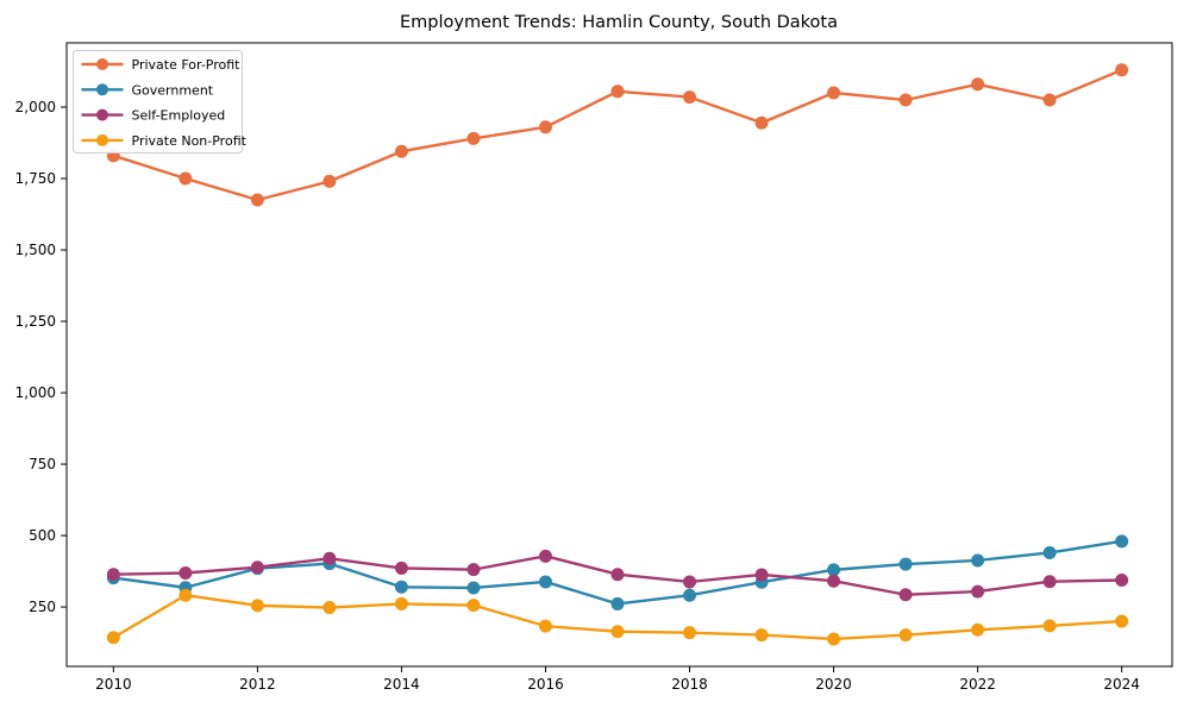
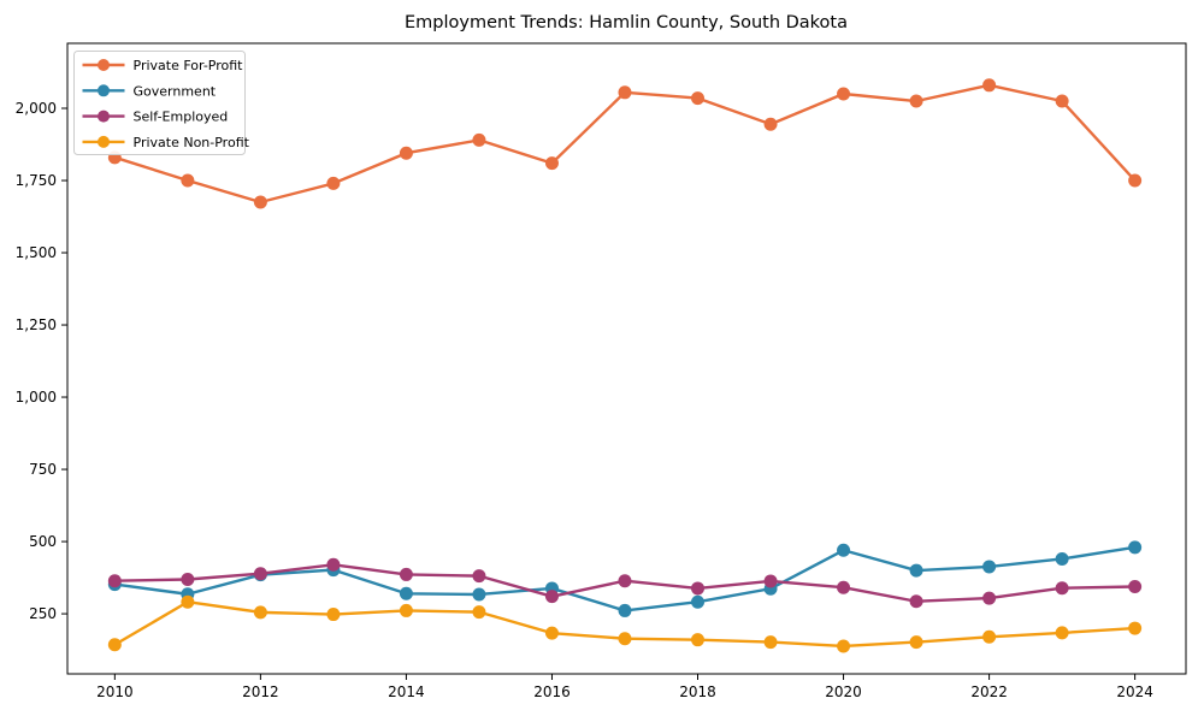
Private For-Profit/2016: 1930 -> 1810
Self-Employed/2016: 430 -> 310
Government/2020: 380 -> 470
Private For-Profit/2024: 2130 -> 1750
